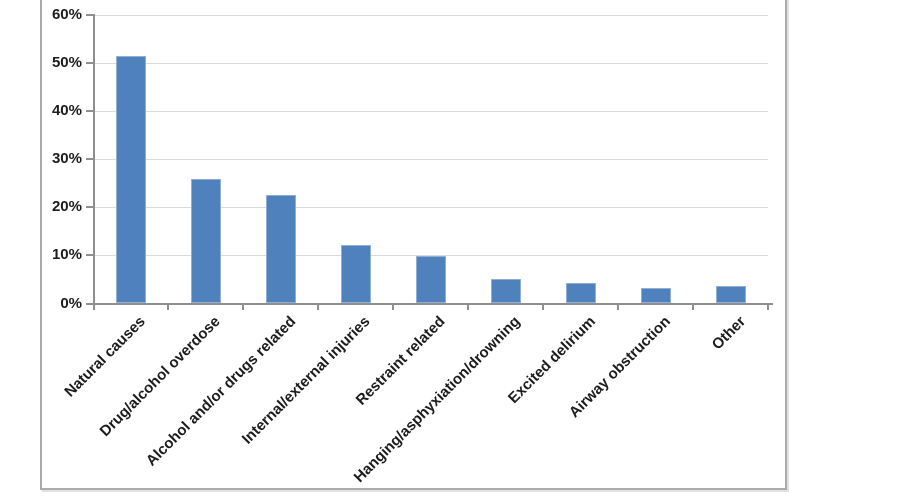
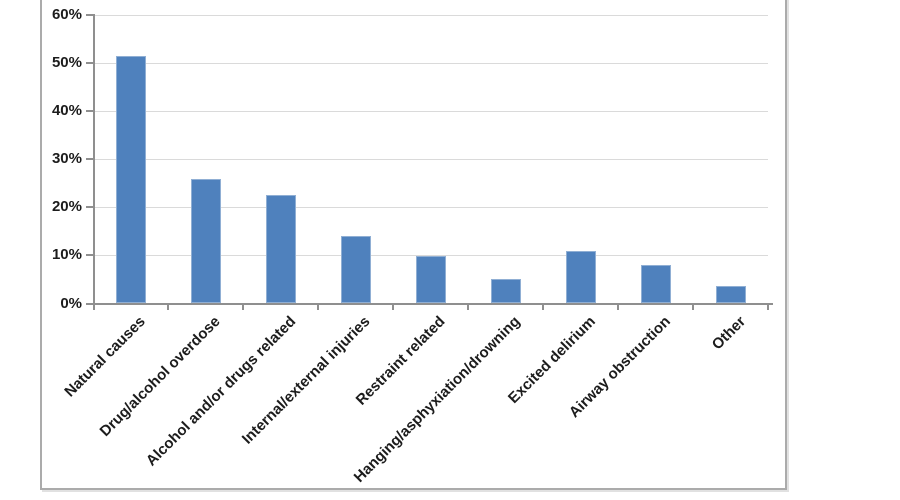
Internal/external injuries: 12% -> 14%
Excited delirium: 4% -> 11%
Airway obstruction: 3% -> 8%
